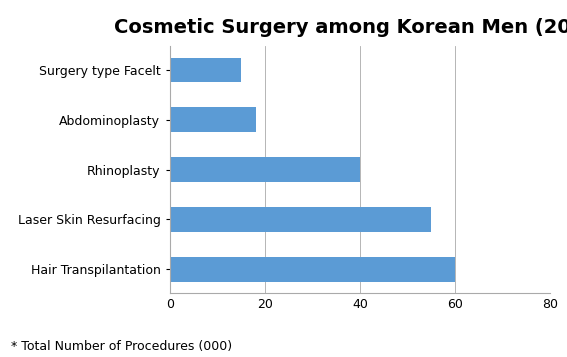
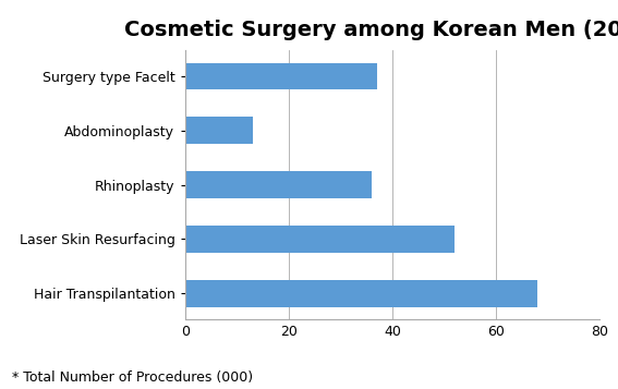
Surgery type Facelt: 15 -> 37
Abdominoplasty: 18 -> 13
Rhinoplasty: 40 -> 36
Laser Skin Resurfacing: 55 -> 52
Hair Transpilantation: 60 -> 68
